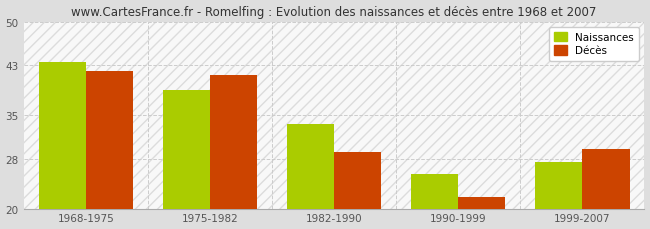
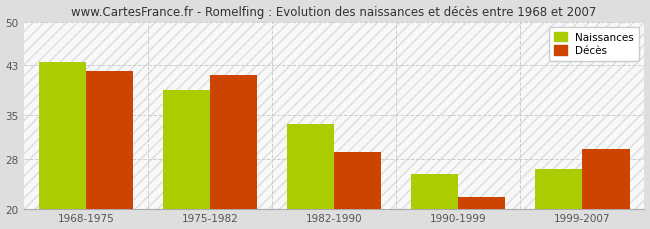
Naissances/1999-2007: 27.5 -> 26.4
